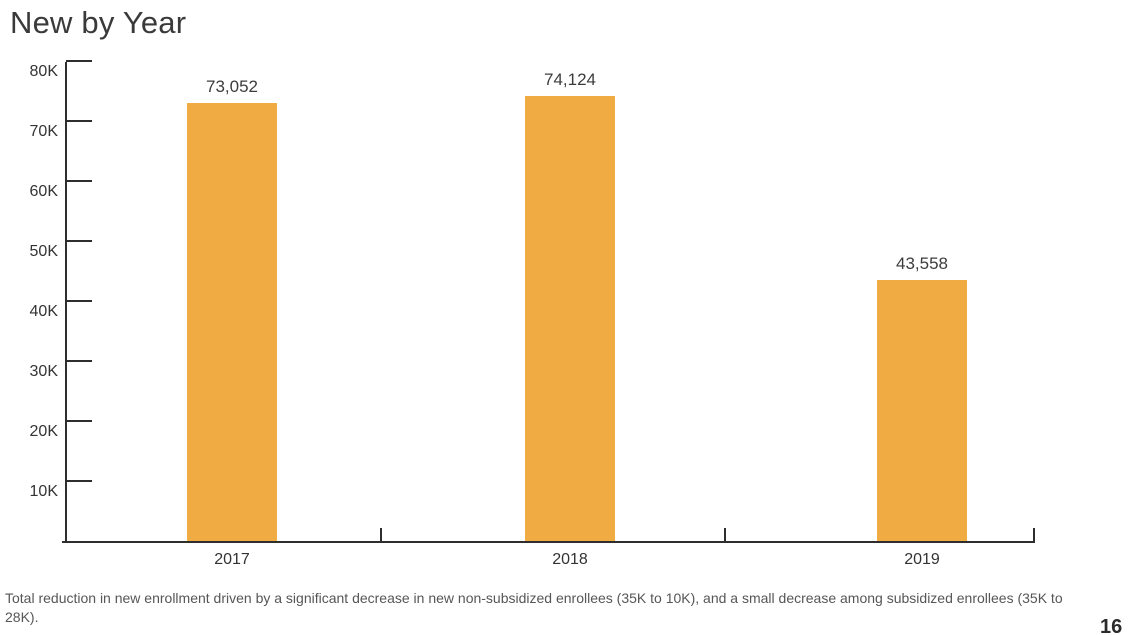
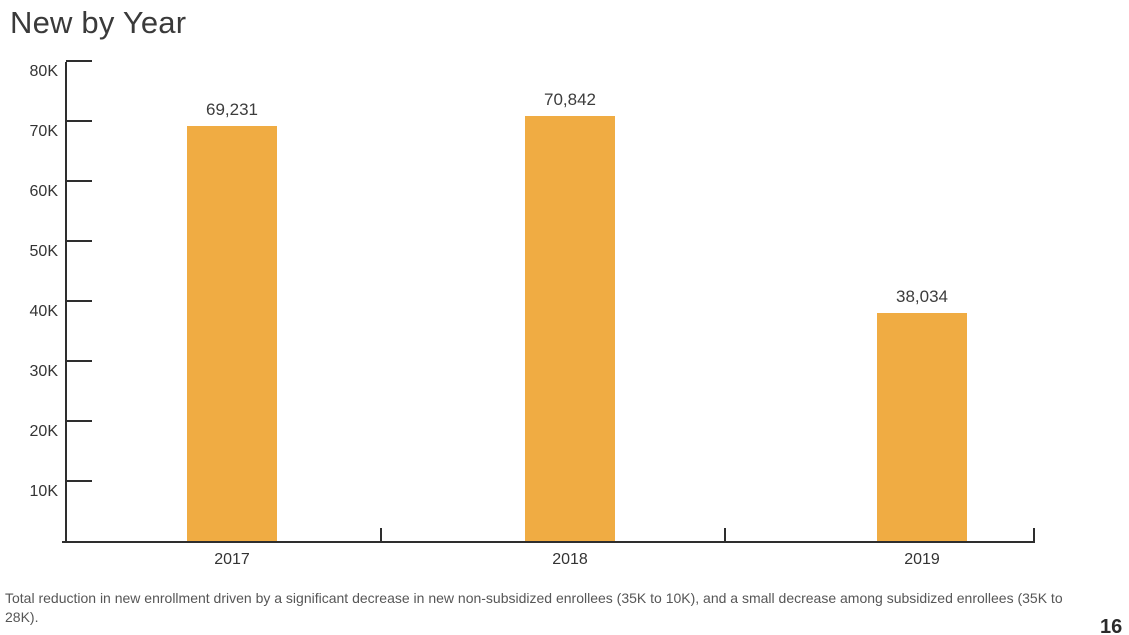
2017: 73,052 -> 69,231
2018: 74,124 -> 70,842
2019: 43,558 -> 38,034
